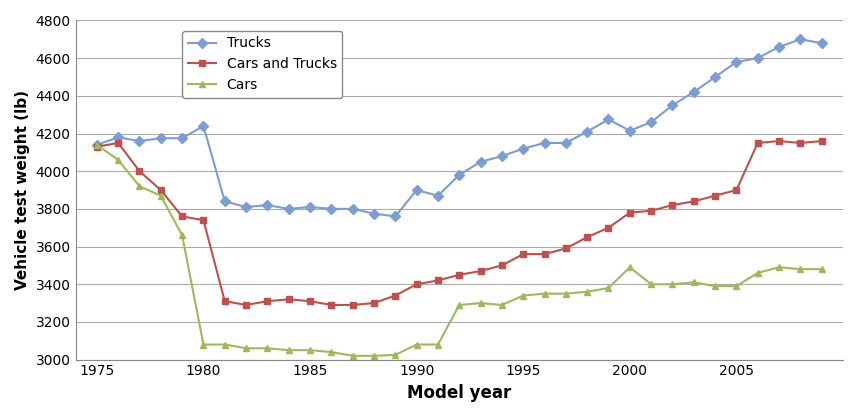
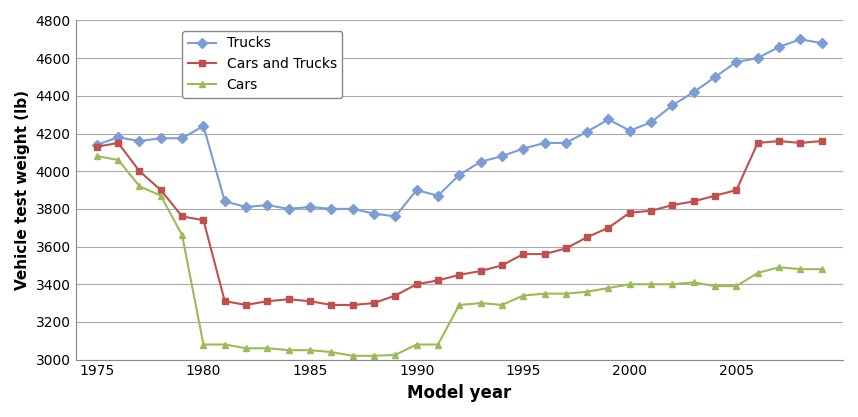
Cars/1975: 4140 -> 4080
Cars/2000: 3490 -> 3400
